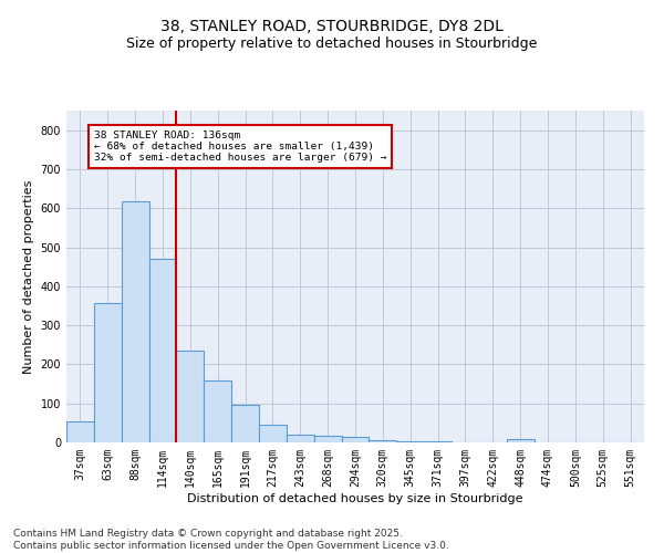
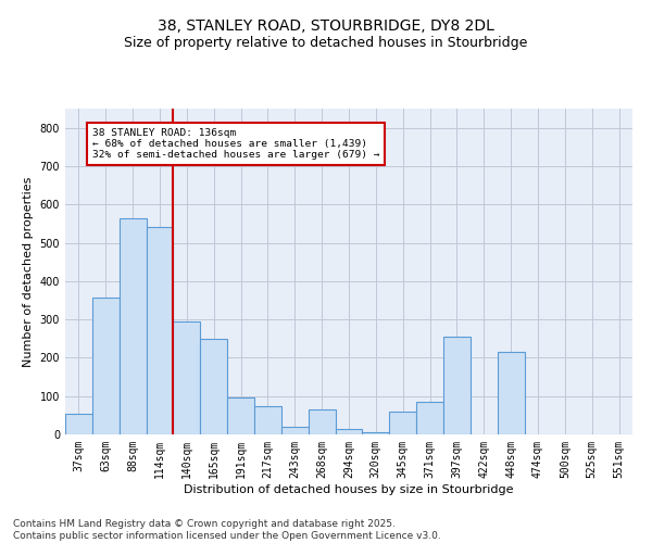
88sqm: 617 -> 565
114sqm: 470 -> 540
140sqm: 235 -> 295
165sqm: 158 -> 250
217sqm: 45 -> 75
268sqm: 18 -> 65
345sqm: 3 -> 60
371sqm: 2 -> 85
397sqm: 1 -> 255
448sqm: 8 -> 215
